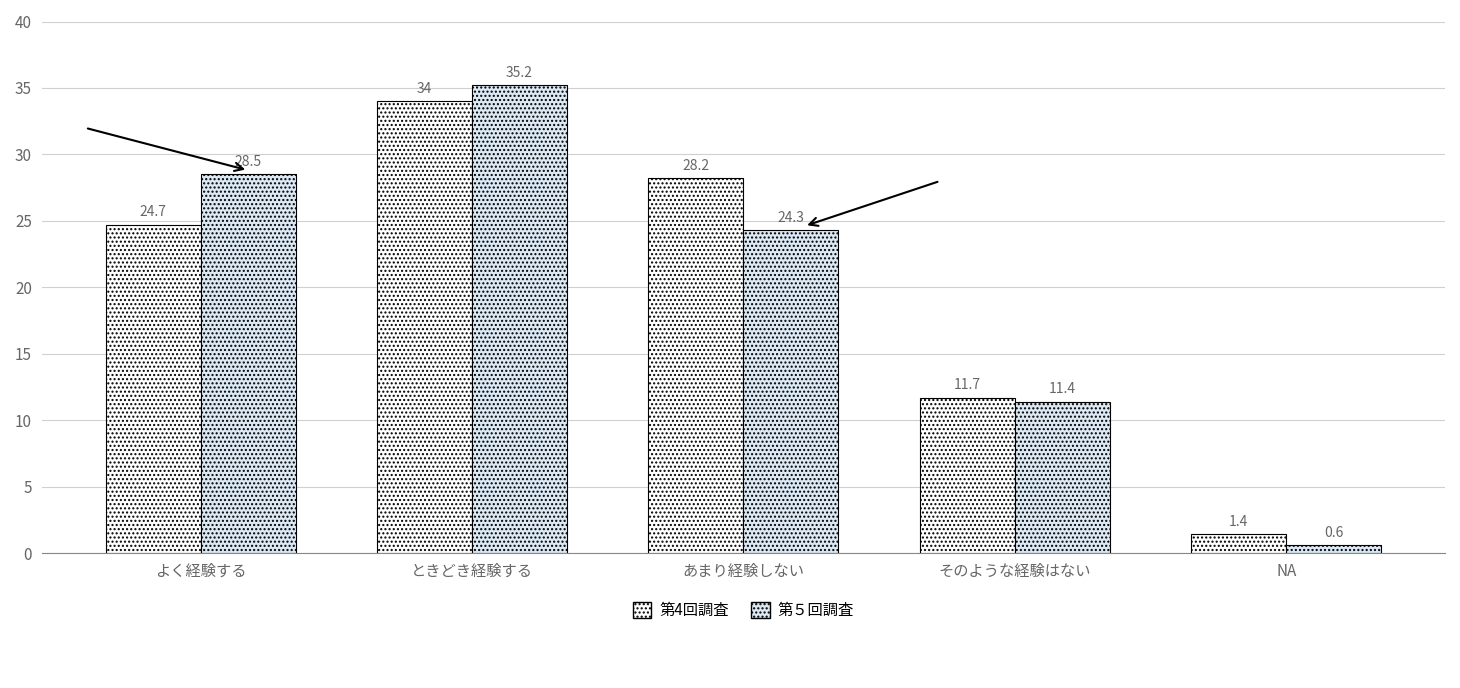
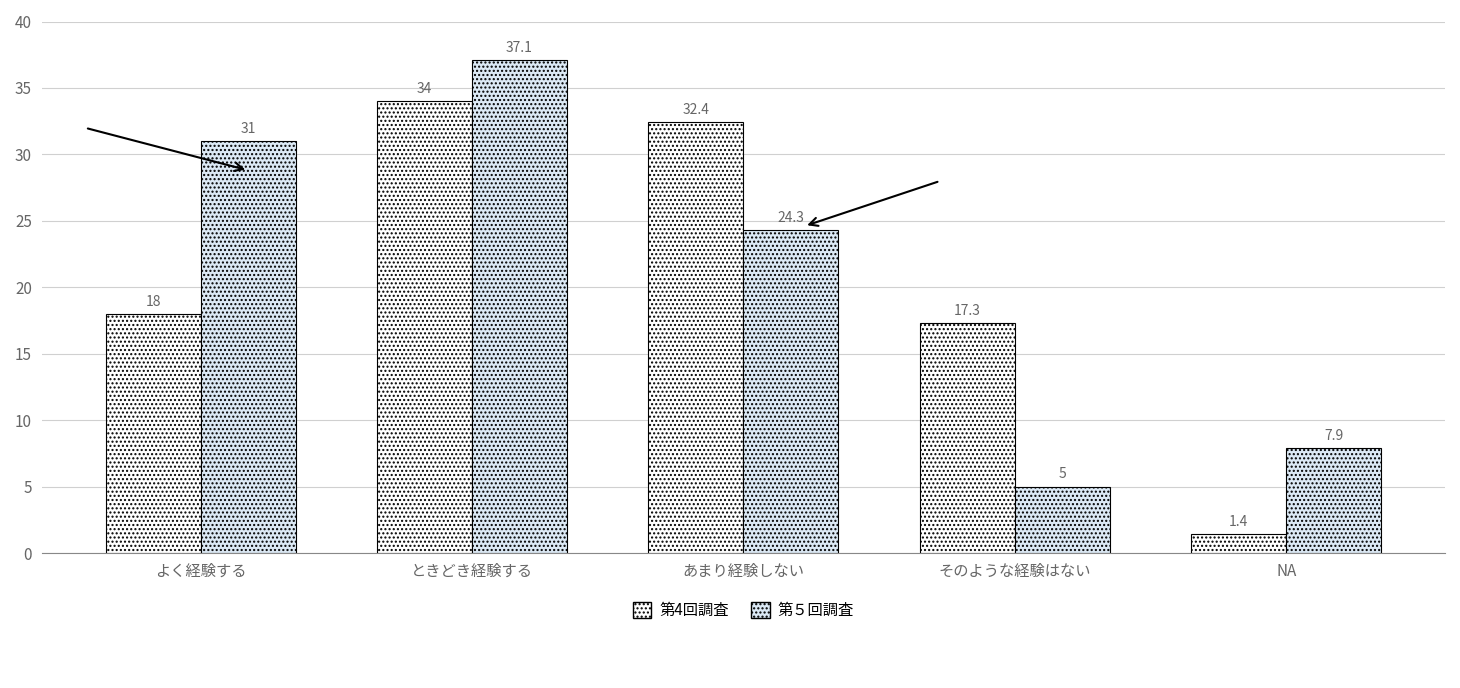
第4回調査/よく経験する: 24.7 -> 18
第５回調査/よく経験する: 28.5 -> 31
第５回調査/ときどき経験する: 35.2 -> 37.1
第4回調査/あまり経験しない: 28.2 -> 32.4
第4回調査/そのような経験はない: 11.7 -> 17.3
第５回調査/そのような経験はない: 11.4 -> 5
第５回調査/NA: 0.6 -> 7.9
